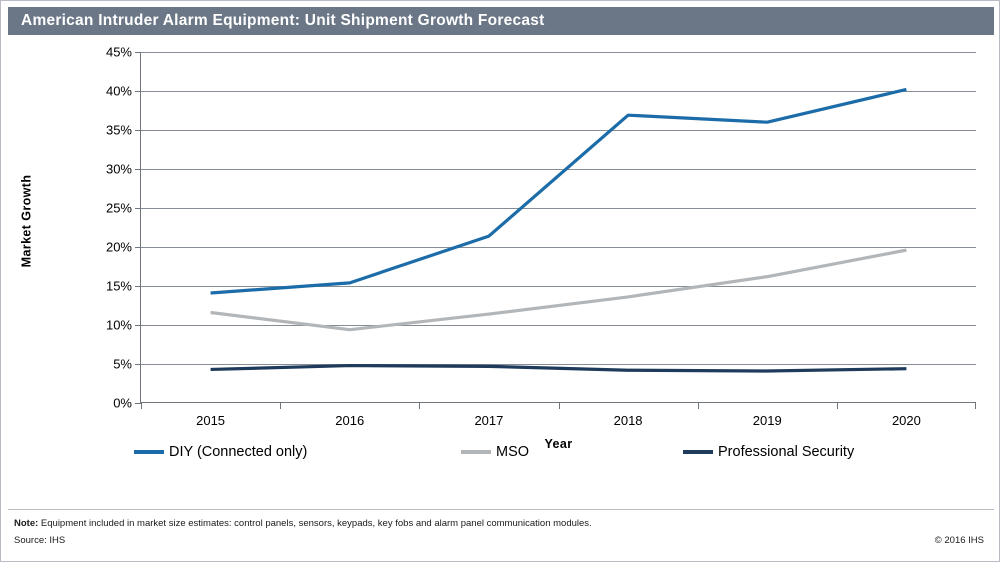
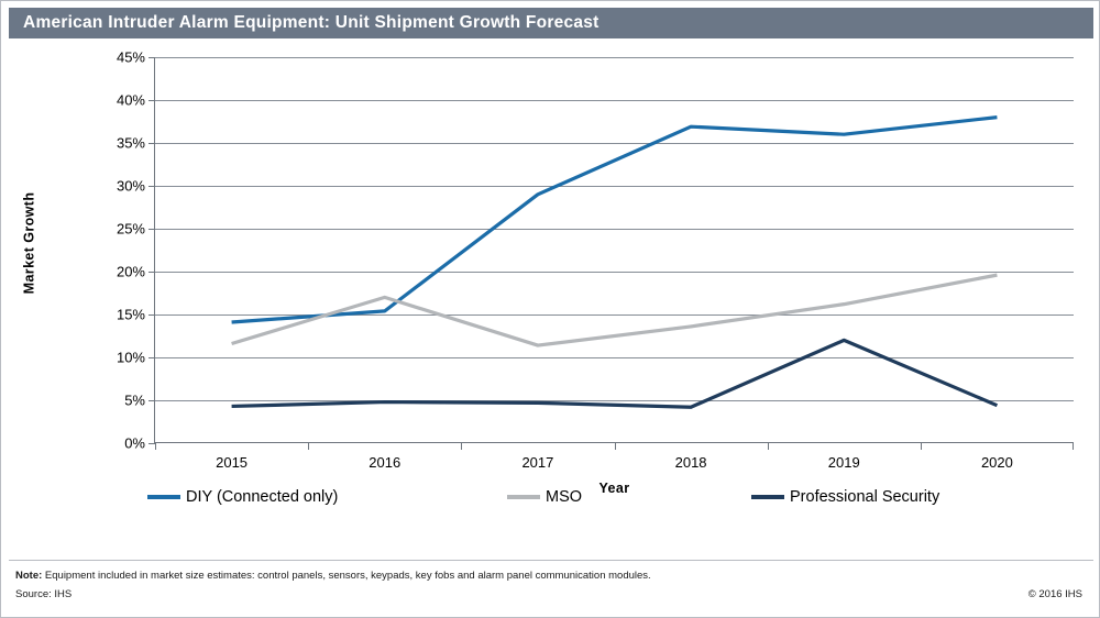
MSO/2016: 9% -> 17%
DIY (Connected only)/2017: 21% -> 29%
Professional Security/2019: 4% -> 12%
DIY (Connected only)/2020: 40% -> 38%
